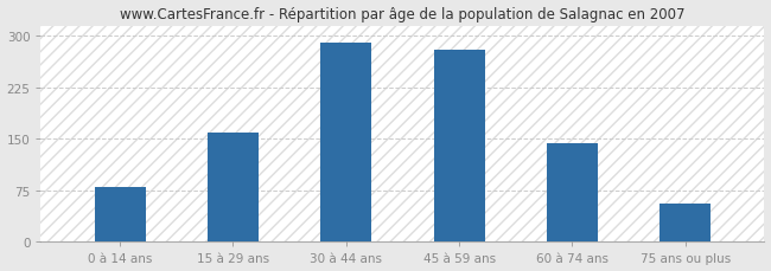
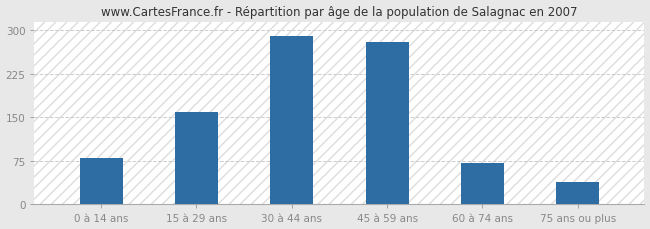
60 à 74 ans: 144 -> 72
75 ans ou plus: 56 -> 38
